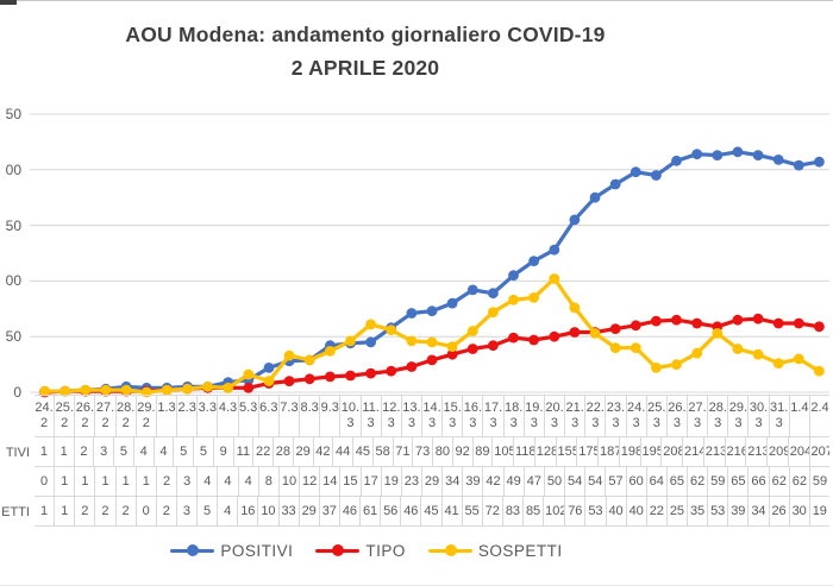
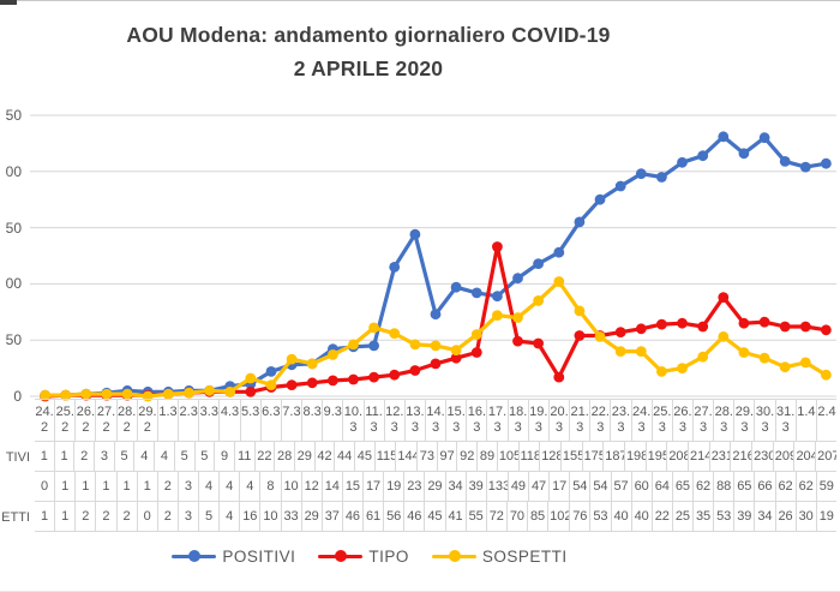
POSITIVI/12.3: 58 -> 115
POSITIVI/13.3: 71 -> 144
POSITIVI/15.3: 80 -> 97
TIPO/17.3: 42 -> 133
SOSPETTI/18.3: 83 -> 70
TIPO/20.3: 50 -> 17
POSITIVI/28.3: 213 -> 231
TIPO/28.3: 59 -> 88
POSITIVI/30.3: 213 -> 230
